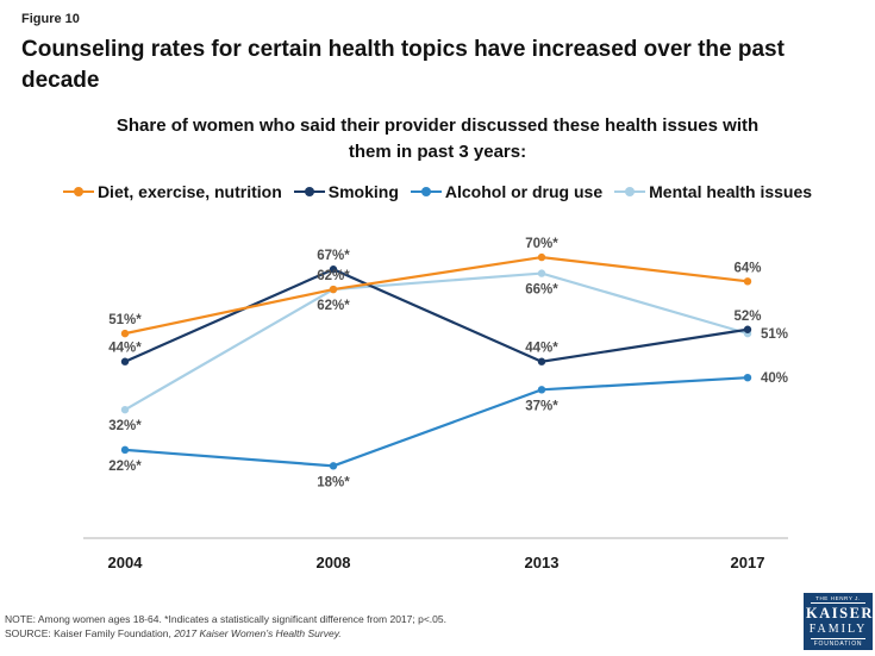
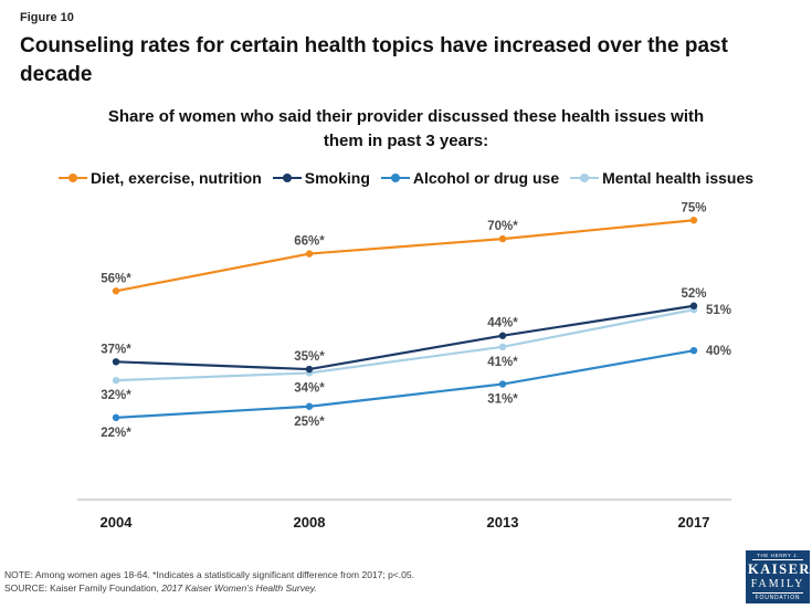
Diet, exercise, nutrition/2004: 51 -> 56
Smoking/2004: 44 -> 37
Diet, exercise, nutrition/2008: 62 -> 66
Smoking/2008: 67 -> 35
Alcohol or drug use/2008: 18 -> 25
Mental health issues/2008: 62 -> 34
Alcohol or drug use/2013: 37 -> 31
Mental health issues/2013: 66 -> 41
Diet, exercise, nutrition/2017: 64% -> 75%
